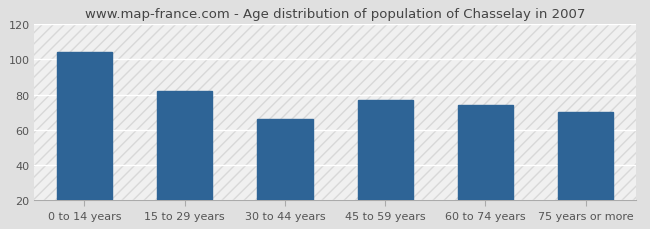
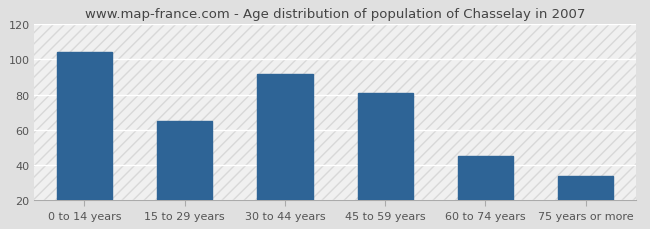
15 to 29 years: 82 -> 65
30 to 44 years: 66 -> 92
45 to 59 years: 77 -> 81
60 to 74 years: 74 -> 45
75 years or more: 70 -> 34
